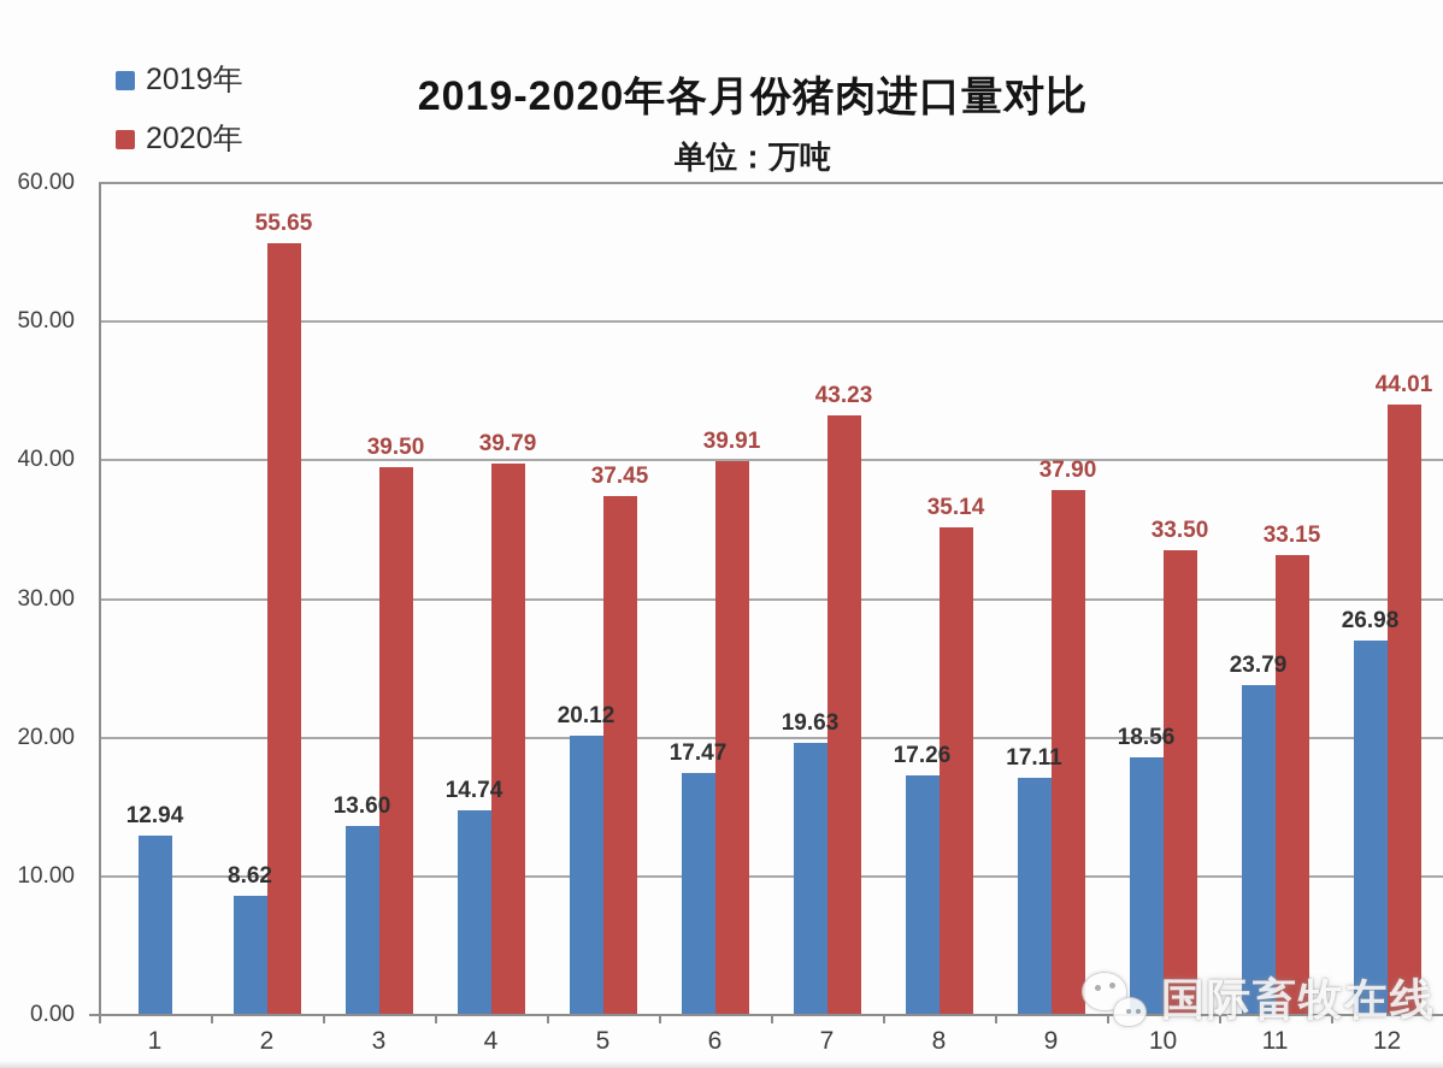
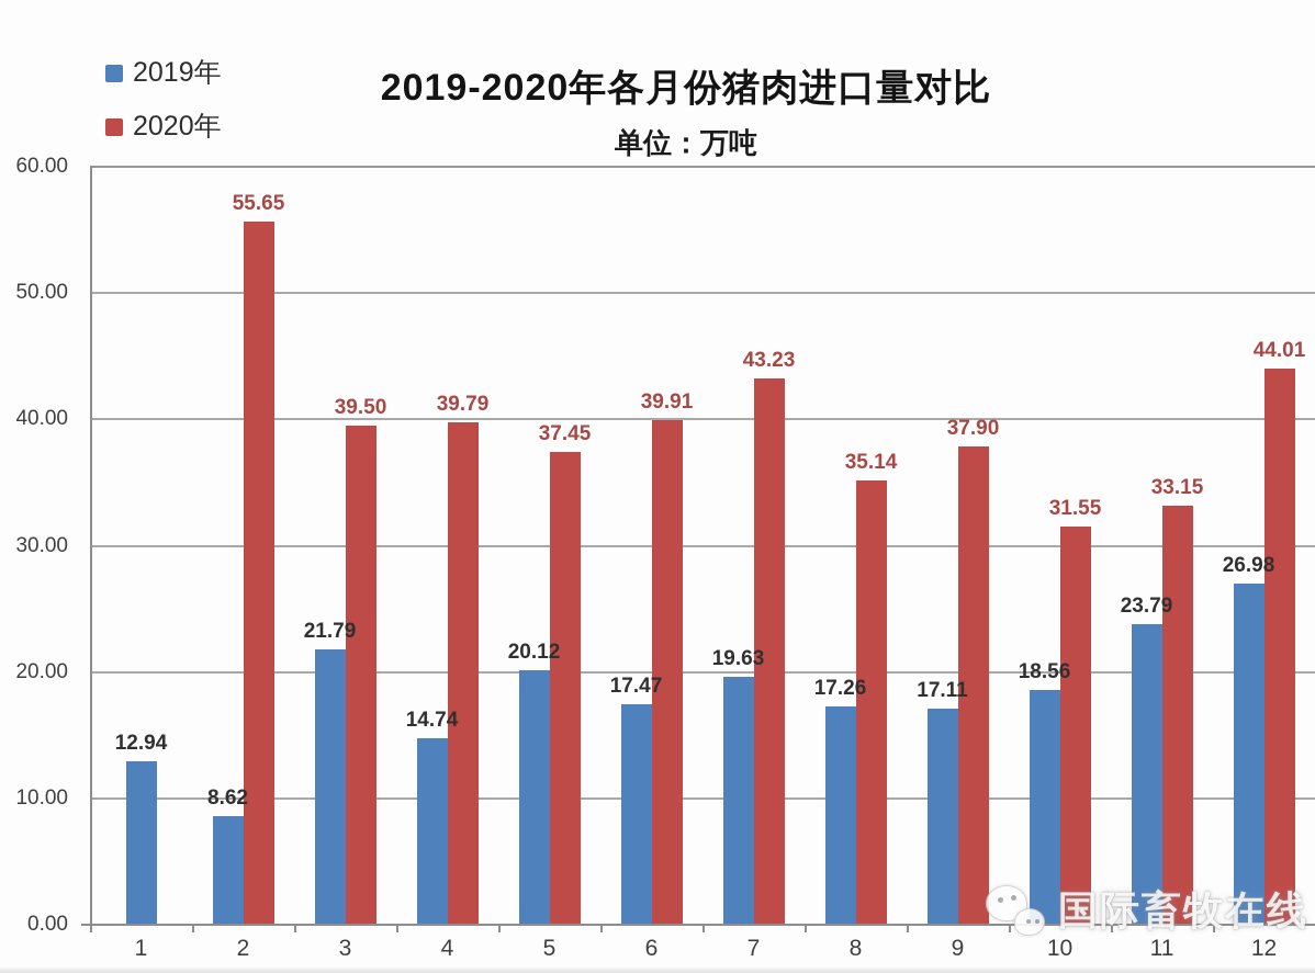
2019年/3: 13.60 -> 21.79
2020年/10: 33.50 -> 31.55
